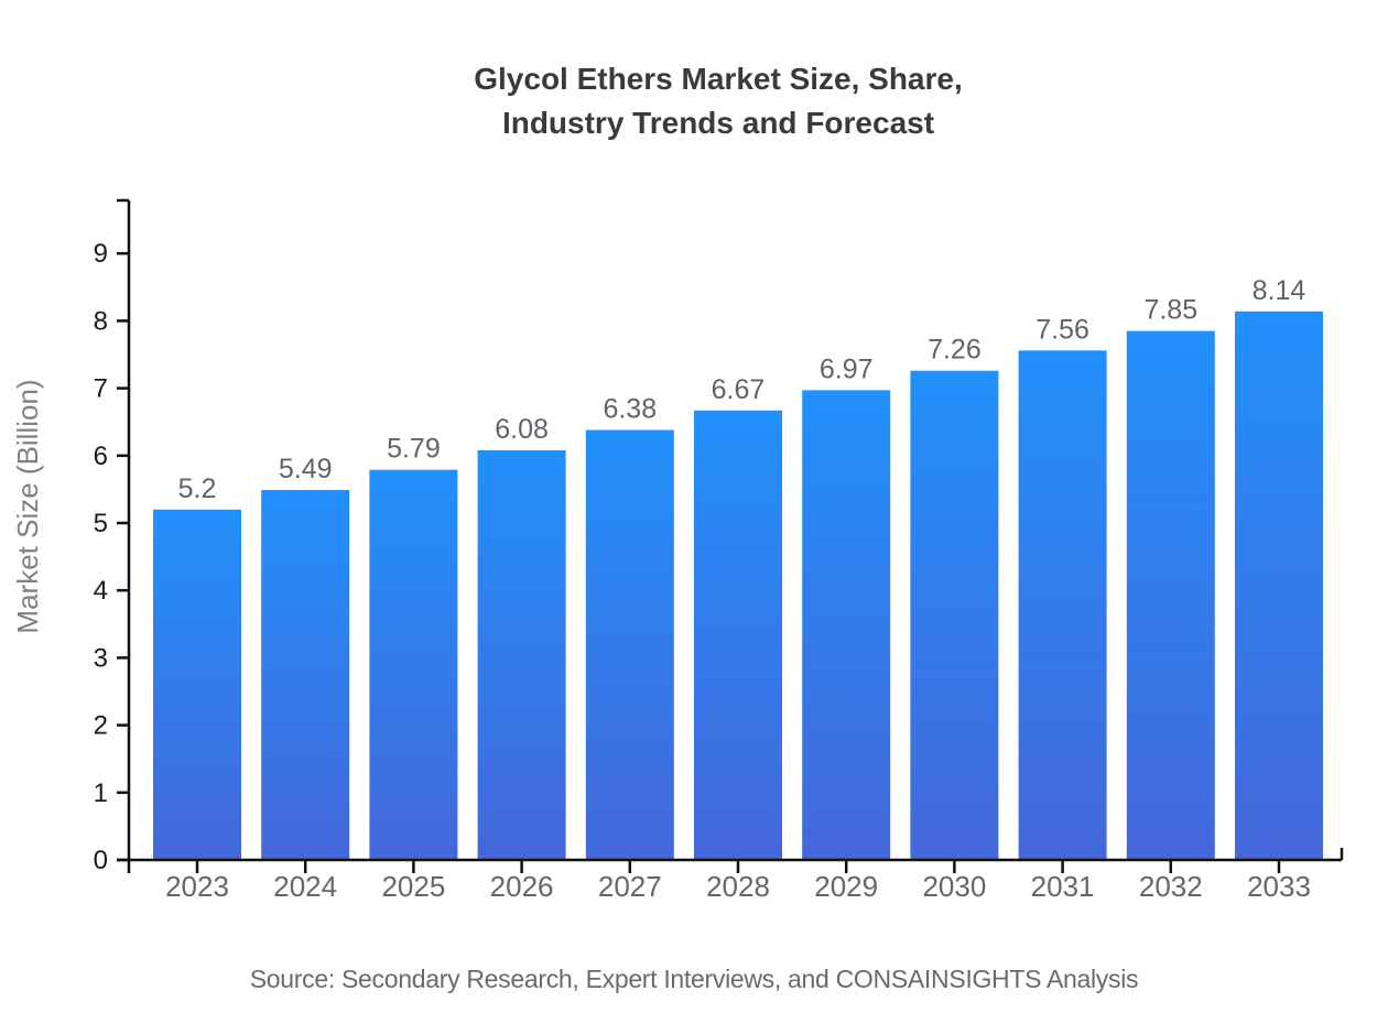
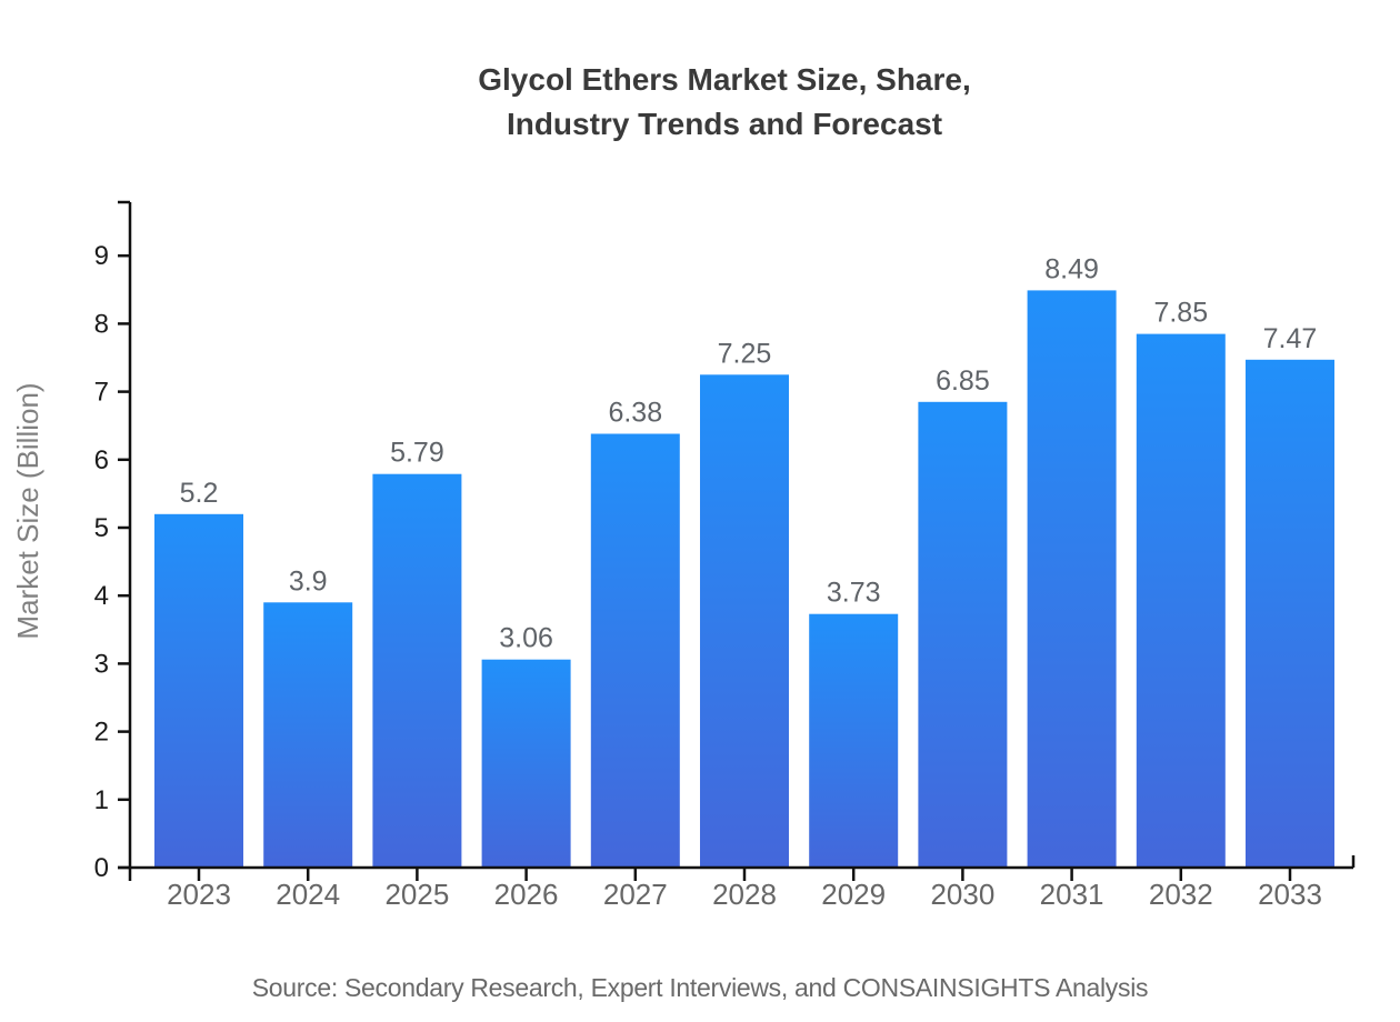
2024: 5.49 -> 3.9
2026: 6.08 -> 3.06
2028: 6.67 -> 7.25
2029: 6.97 -> 3.73
2030: 7.26 -> 6.85
2031: 7.56 -> 8.49
2033: 8.14 -> 7.47
